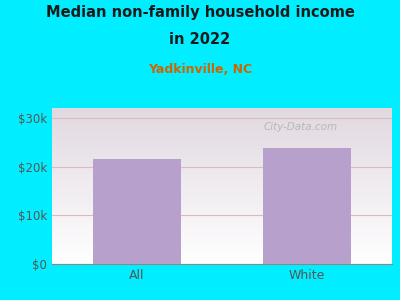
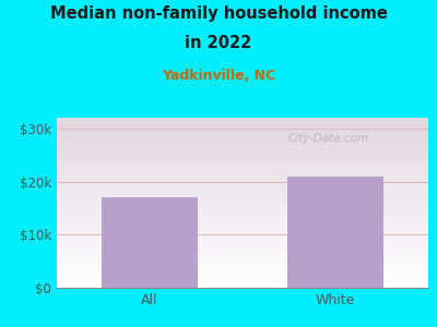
All: $21.5k -> $17.0k
White: $23.8k -> $21.0k
